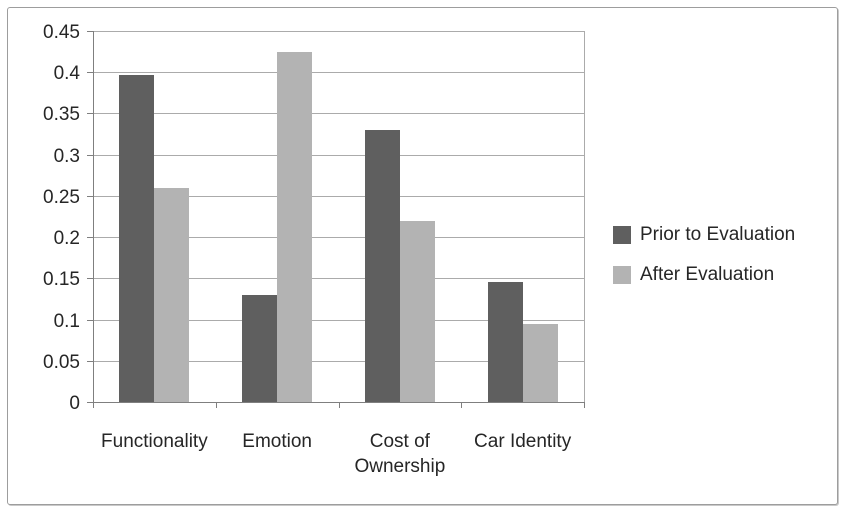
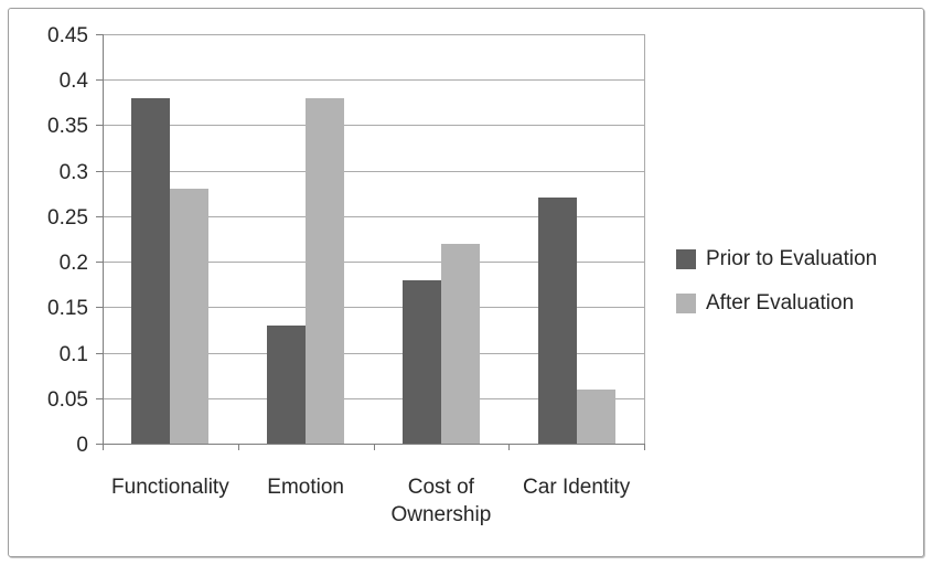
Prior to Evaluation/Functionality: 0.40 -> 0.38
After Evaluation/Functionality: 0.26 -> 0.28
After Evaluation/Emotion: 0.42 -> 0.38
Prior to Evaluation/Cost of Ownership: 0.33 -> 0.18
Prior to Evaluation/Car Identity: 0.14 -> 0.27
After Evaluation/Car Identity: 0.10 -> 0.06
